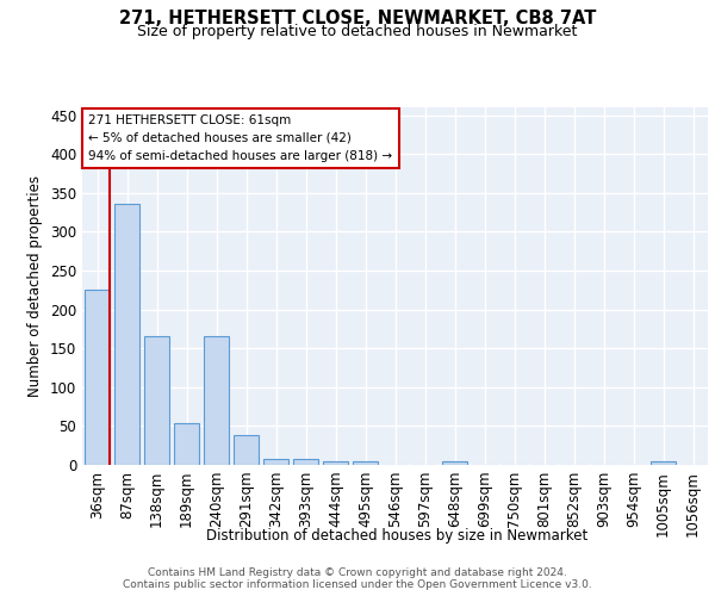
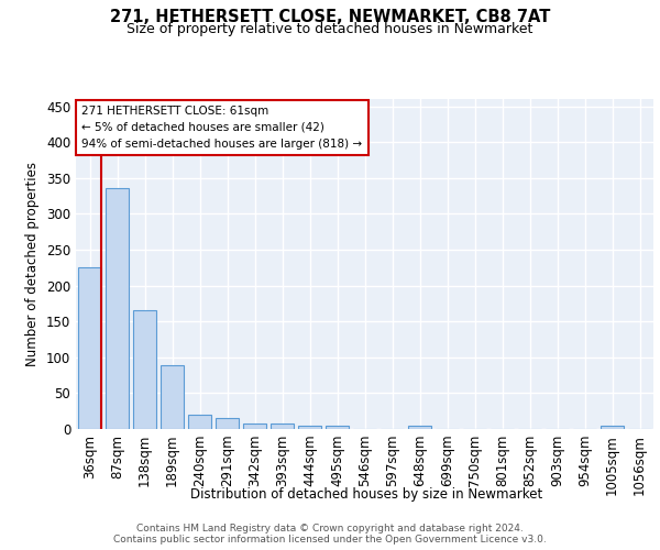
189sqm: 54 -> 89
240sqm: 166 -> 20
291sqm: 38 -> 15
